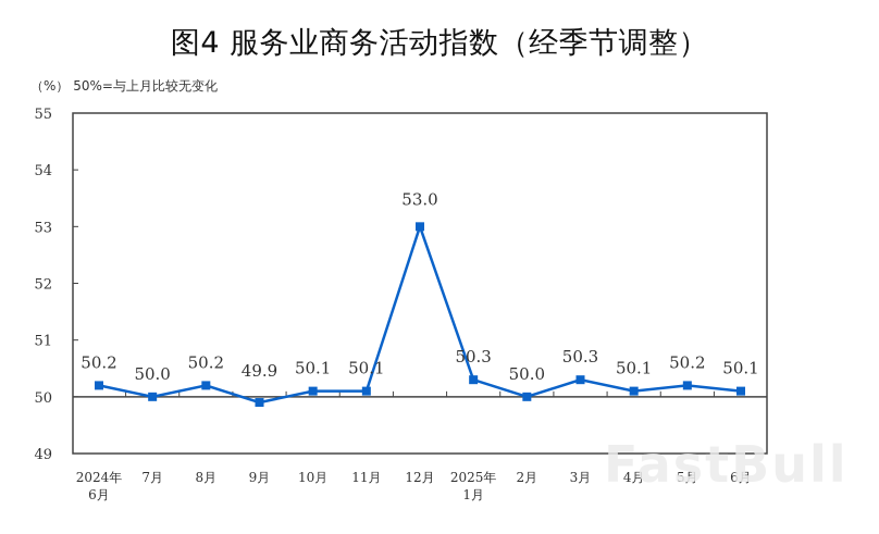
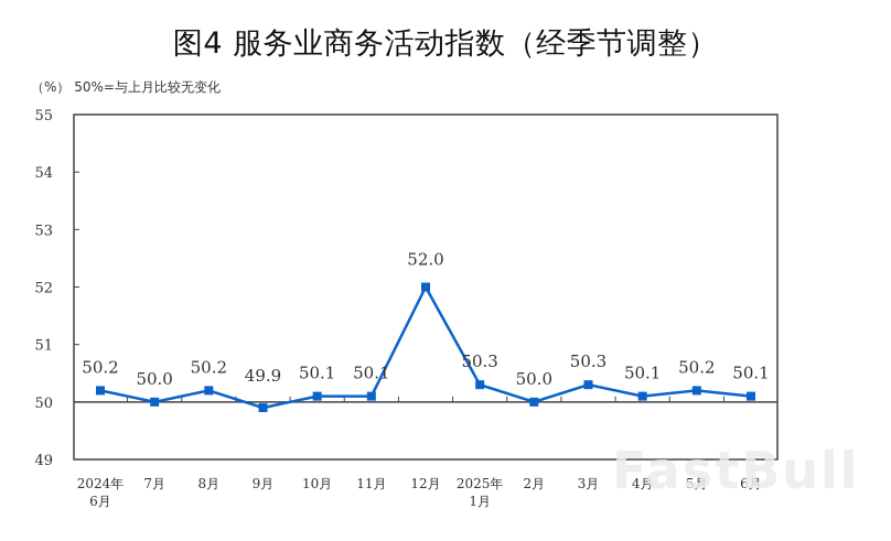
12月: 53.0 -> 52.0
